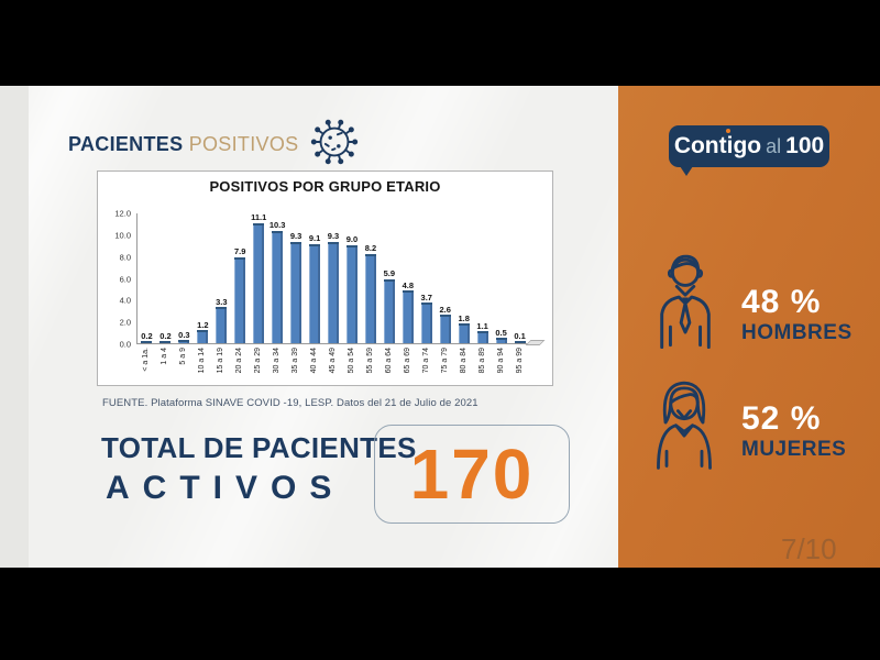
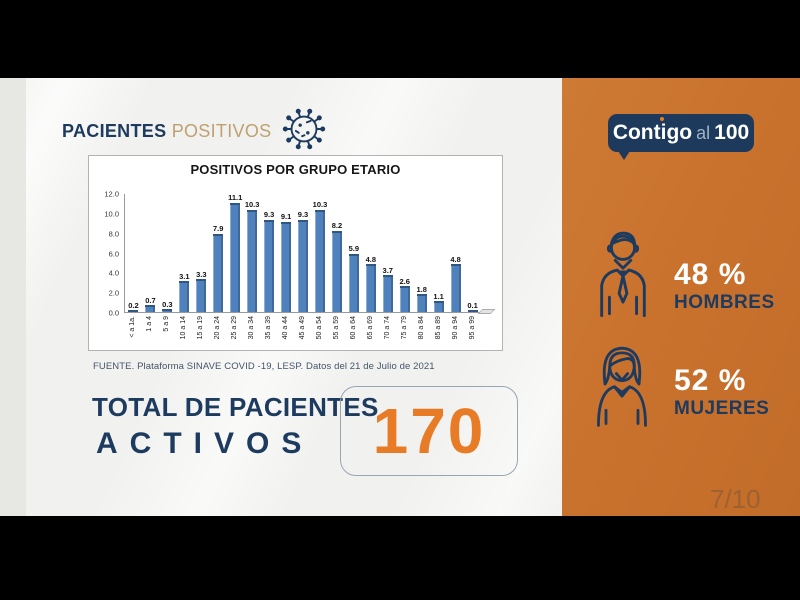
1 a 4: 0.2 -> 0.7
10 a 14: 1.2 -> 3.1
50 a 54: 9.0 -> 10.3
90 a 94: 0.5 -> 4.8
